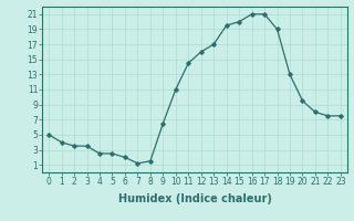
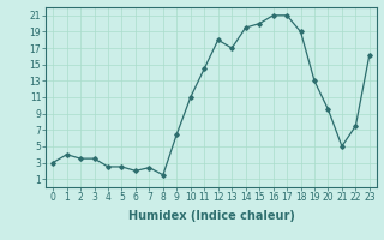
0: 5.0 -> 3.0
7: 1.2 -> 2.4
12: 16.0 -> 18.0
21: 8.0 -> 5.0
23: 7.5 -> 16.2
